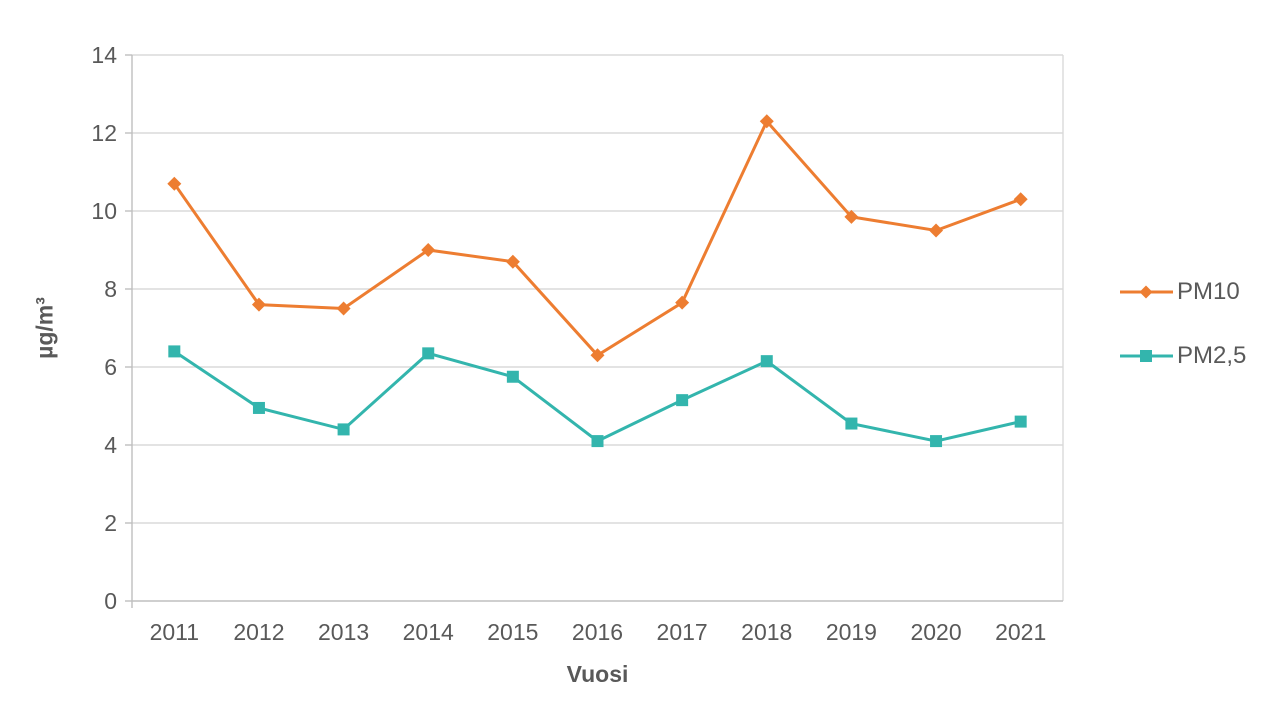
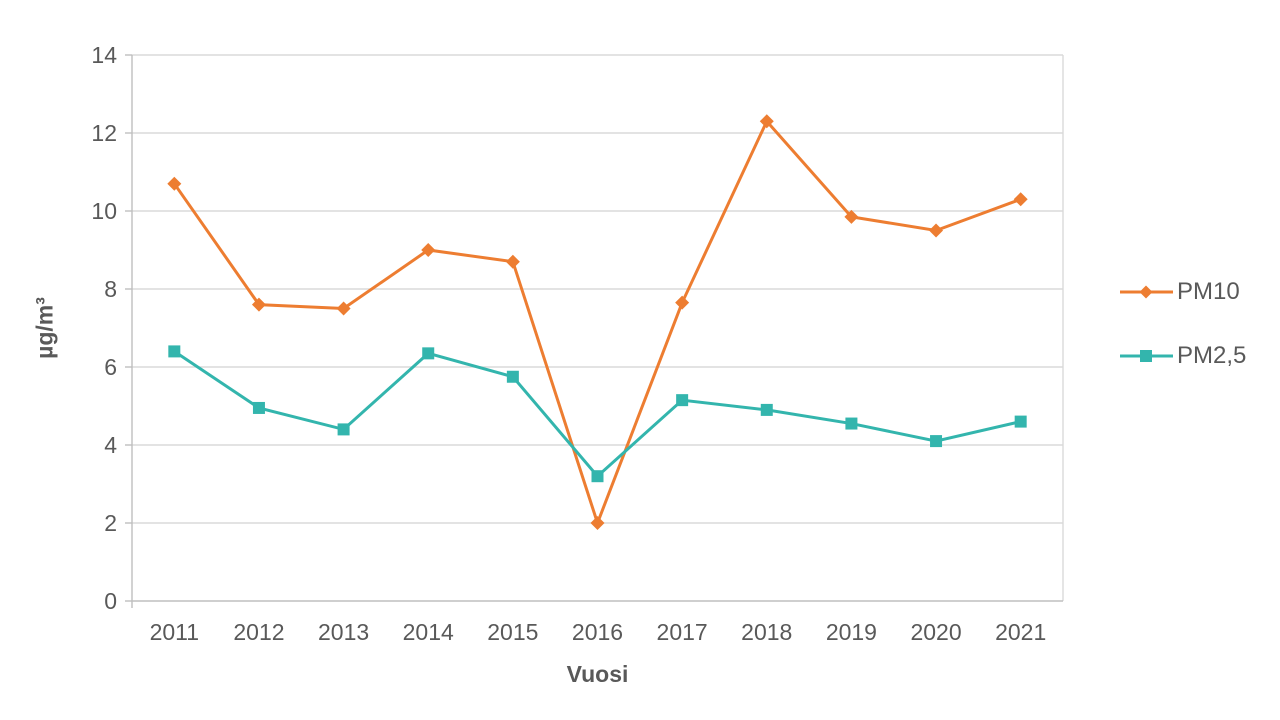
PM10/2016: 6.3 -> 2.0
PM2,5/2016: 4.1 -> 3.2
PM2,5/2018: 6.2 -> 4.9
